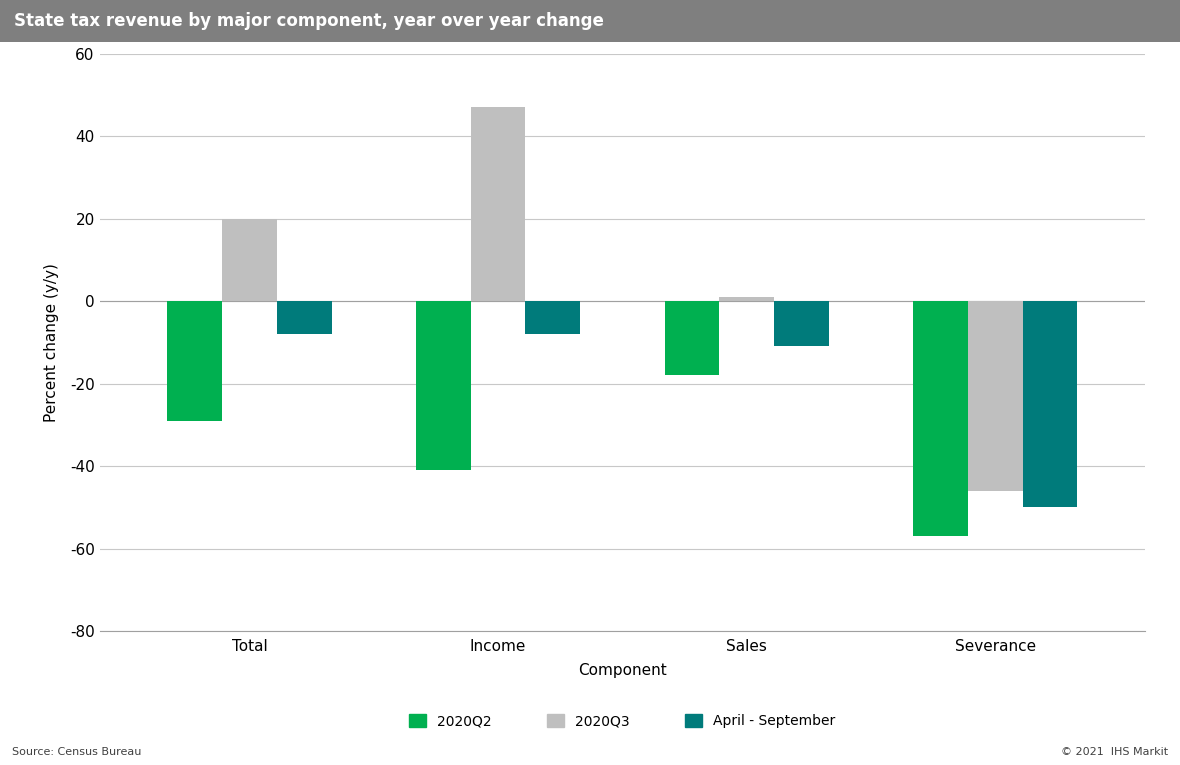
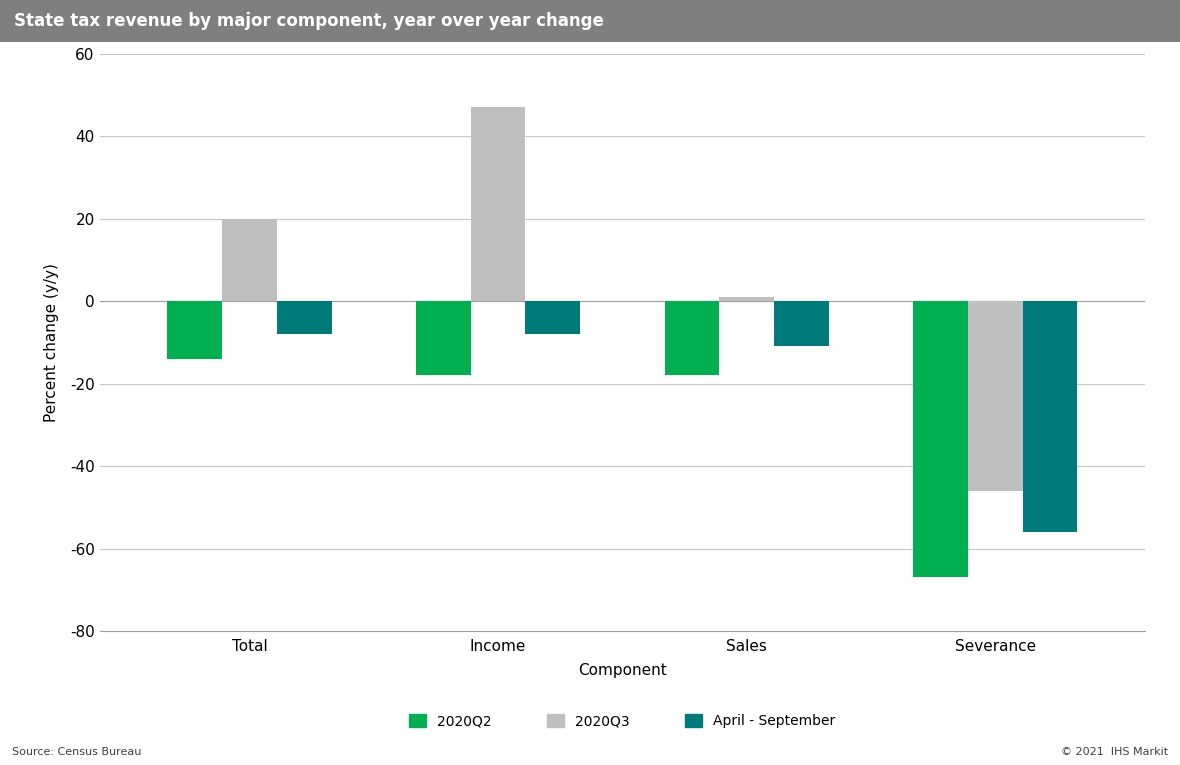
2020Q2/Total: -29 -> -14
2020Q2/Income: -41 -> -18
2020Q2/Severance: -57 -> -67
April - September/Severance: -50 -> -56
